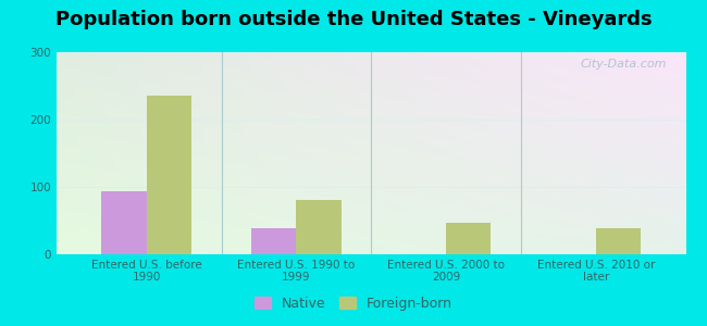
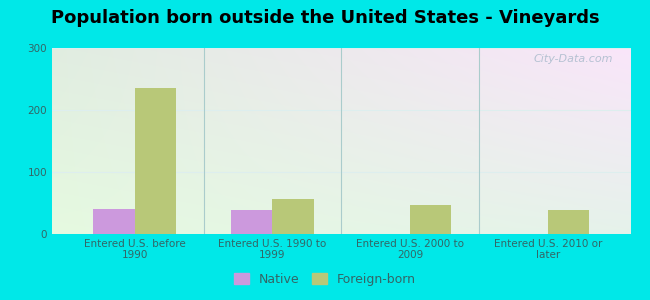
Native/Entered U.S. before 1990: 94 -> 40
Foreign-born/Entered U.S. 1990 to 1999: 80 -> 57
